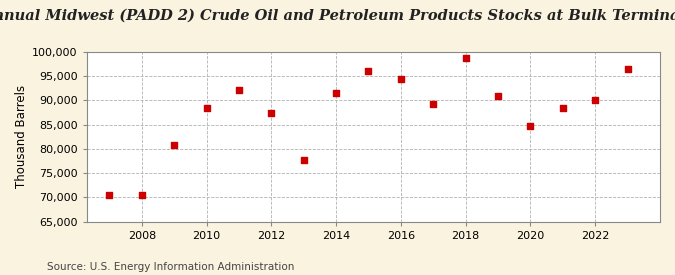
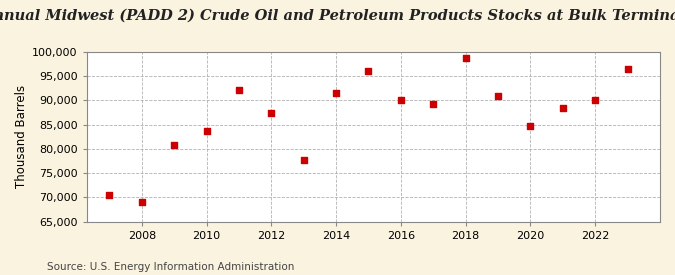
2008: 70,500 -> 69,000
2010: 88,500 -> 83,800
2016: 94,500 -> 90,200
